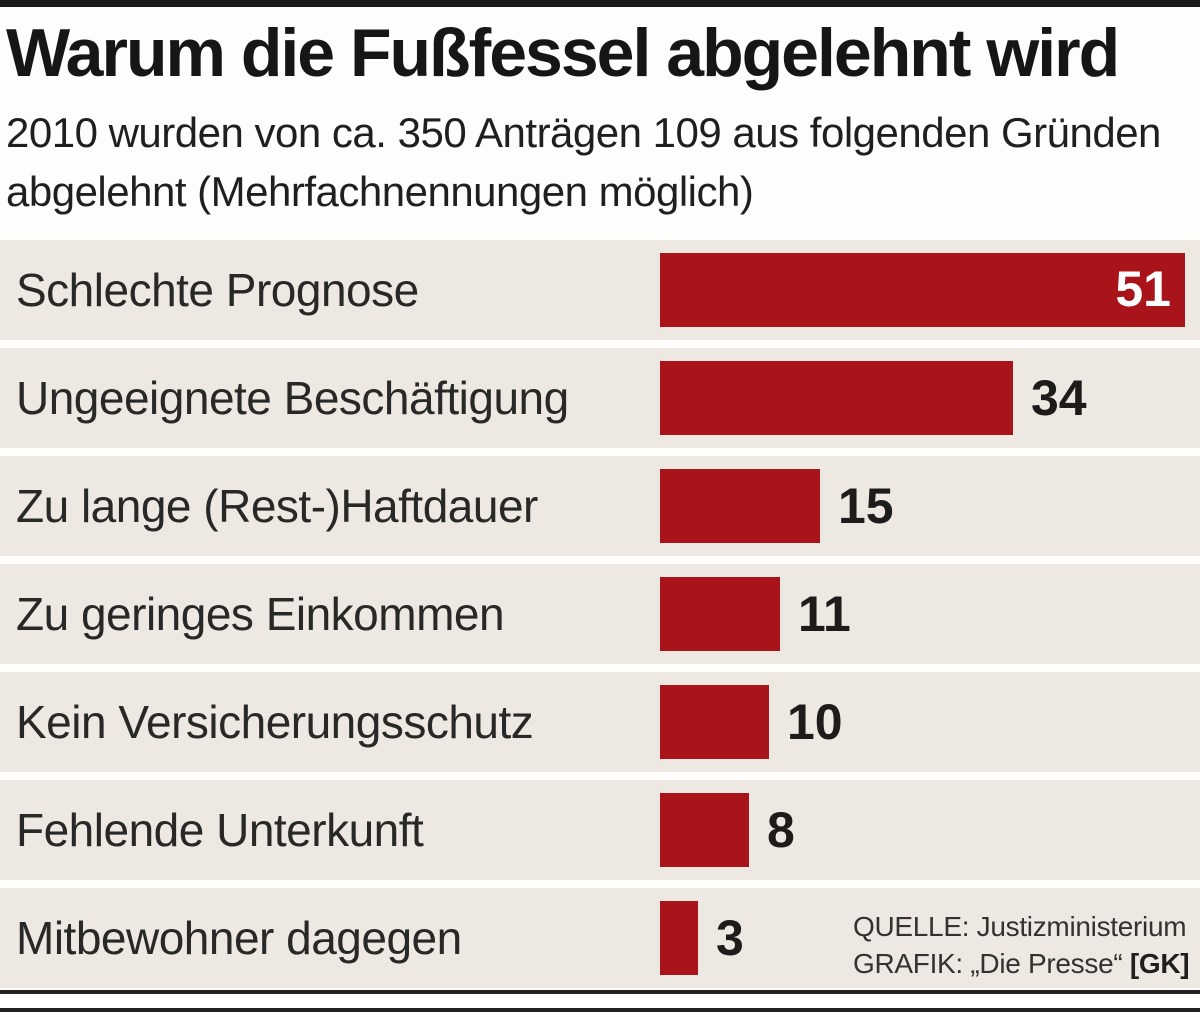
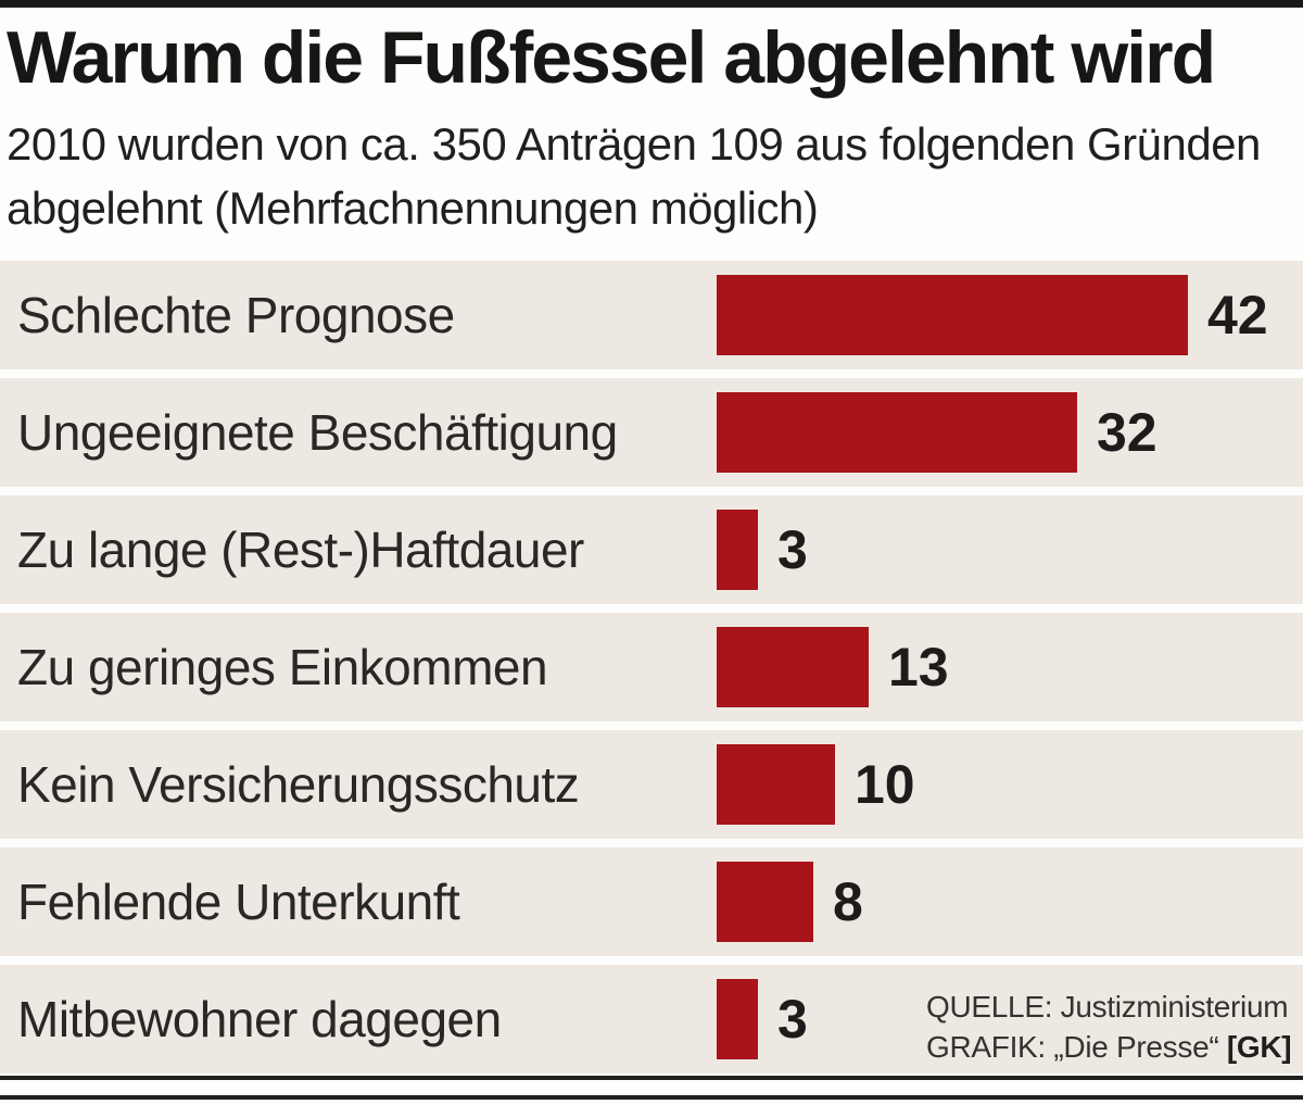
Schlechte Prognose: 51 -> 42
Ungeeignete Beschäftigung: 34 -> 32
Zu lange (Rest-)Haftdauer: 15 -> 3
Zu geringes Einkommen: 11 -> 13
